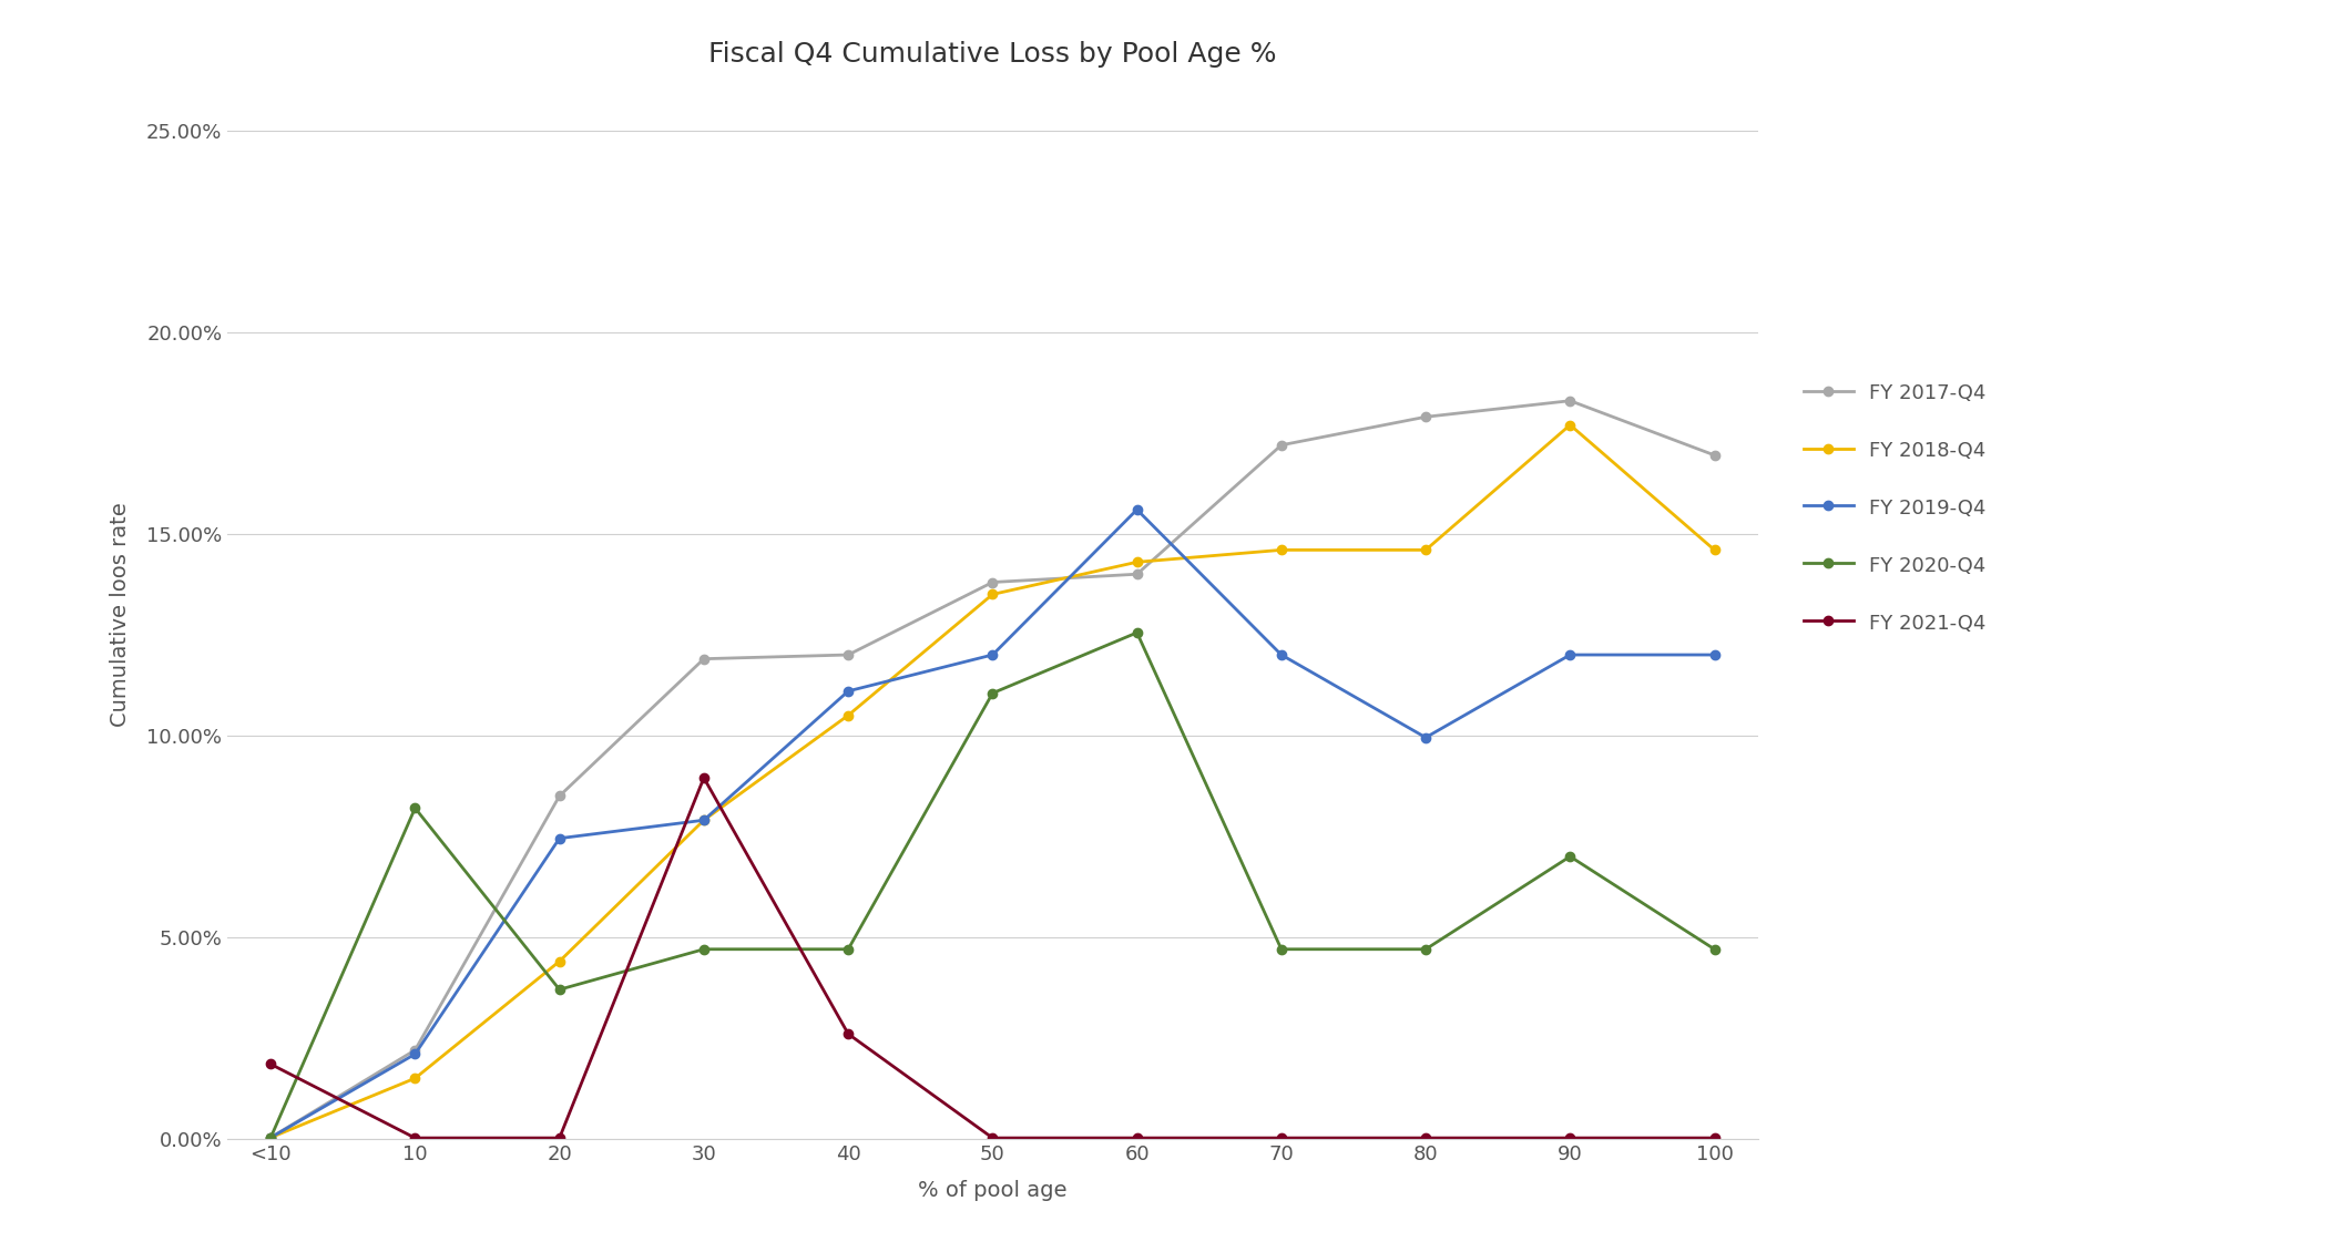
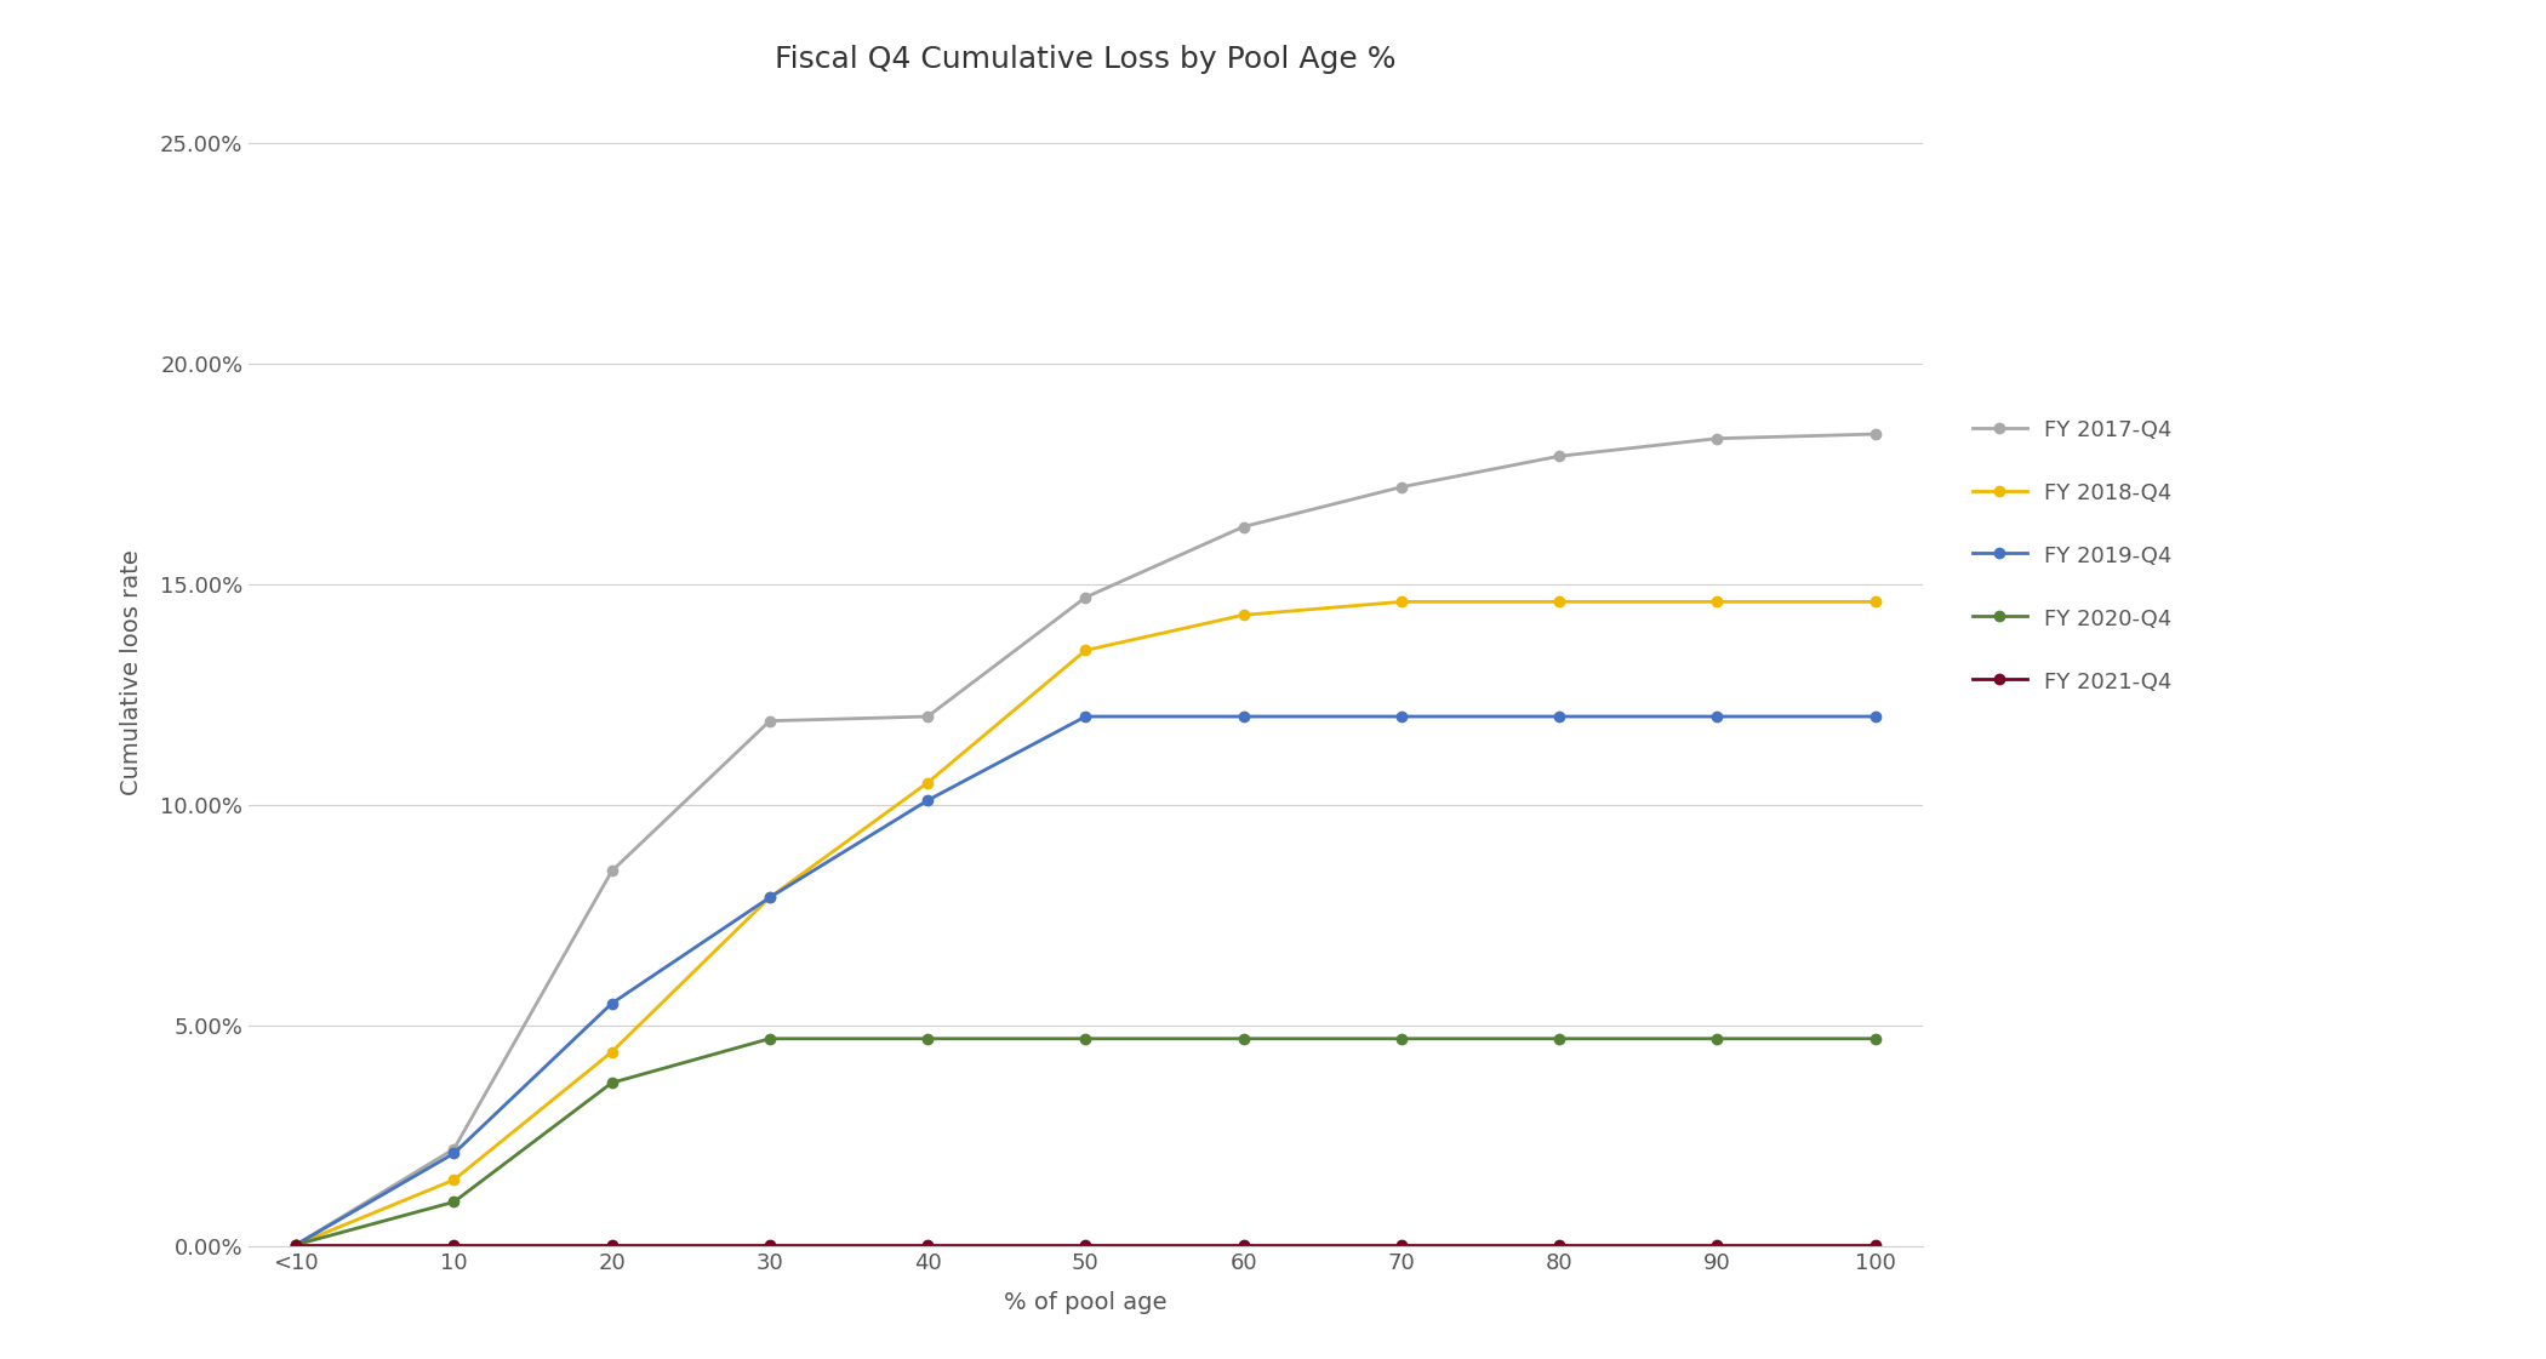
FY 2021-Q4/<10: 1.85% -> 0.02%
FY 2020-Q4/10: 8.20% -> 1.00%
FY 2019-Q4/20: 7.45% -> 5.50%
FY 2021-Q4/30: 8.95% -> 0.02%
FY 2019-Q4/40: 11.10% -> 10.10%
FY 2021-Q4/40: 2.60% -> 0.02%
FY 2017-Q4/50: 13.80% -> 14.70%
FY 2020-Q4/50: 11.05% -> 4.70%
FY 2017-Q4/60: 14.00% -> 16.30%
FY 2019-Q4/60: 15.60% -> 12.00%
FY 2020-Q4/60: 12.55% -> 4.70%
FY 2019-Q4/80: 9.95% -> 12.00%
FY 2018-Q4/90: 17.70% -> 14.60%
FY 2020-Q4/90: 7.00% -> 4.70%
FY 2017-Q4/100: 16.95% -> 18.40%
